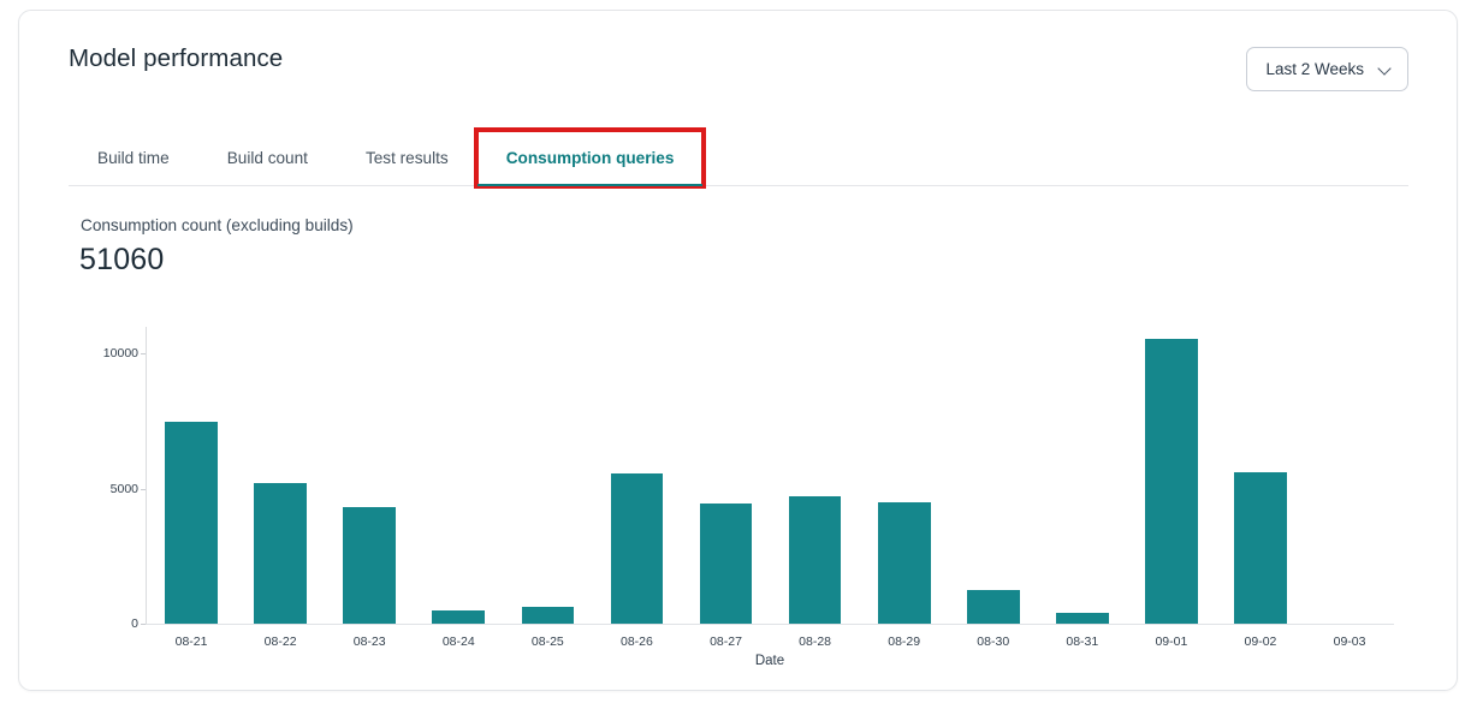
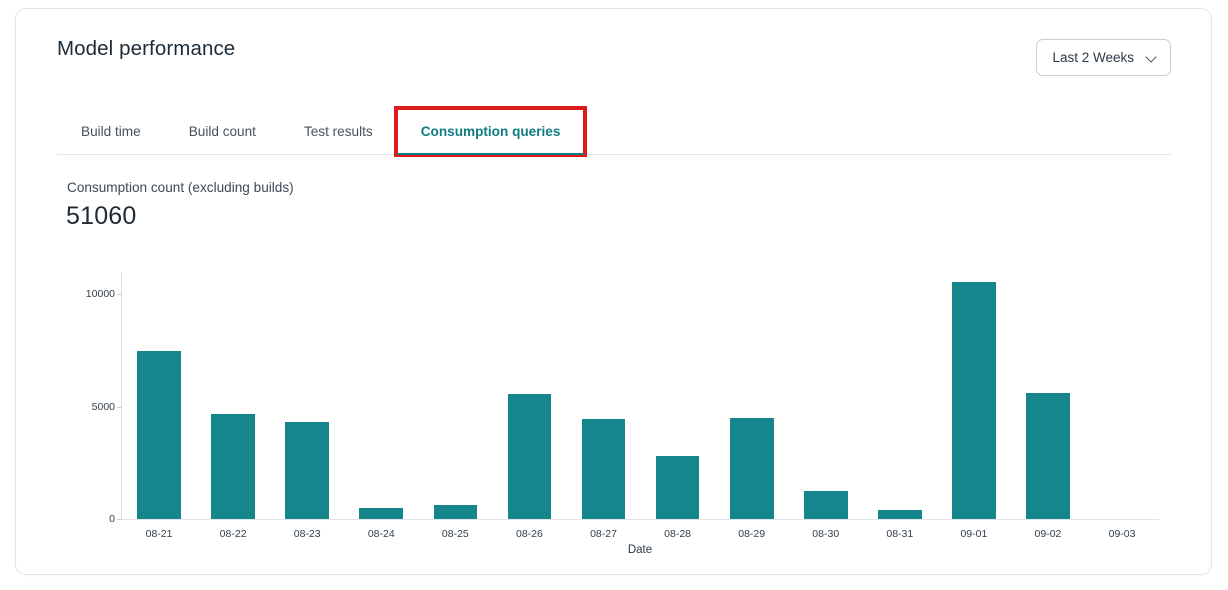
08-22: 5200 -> 4700
08-28: 4700 -> 2800
